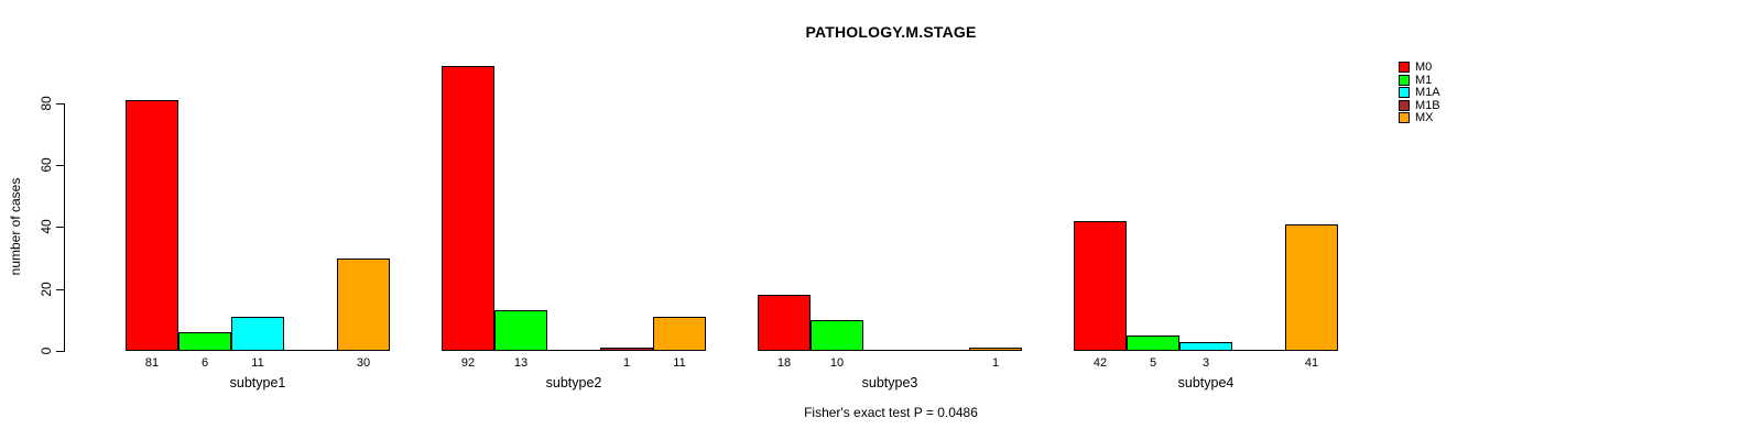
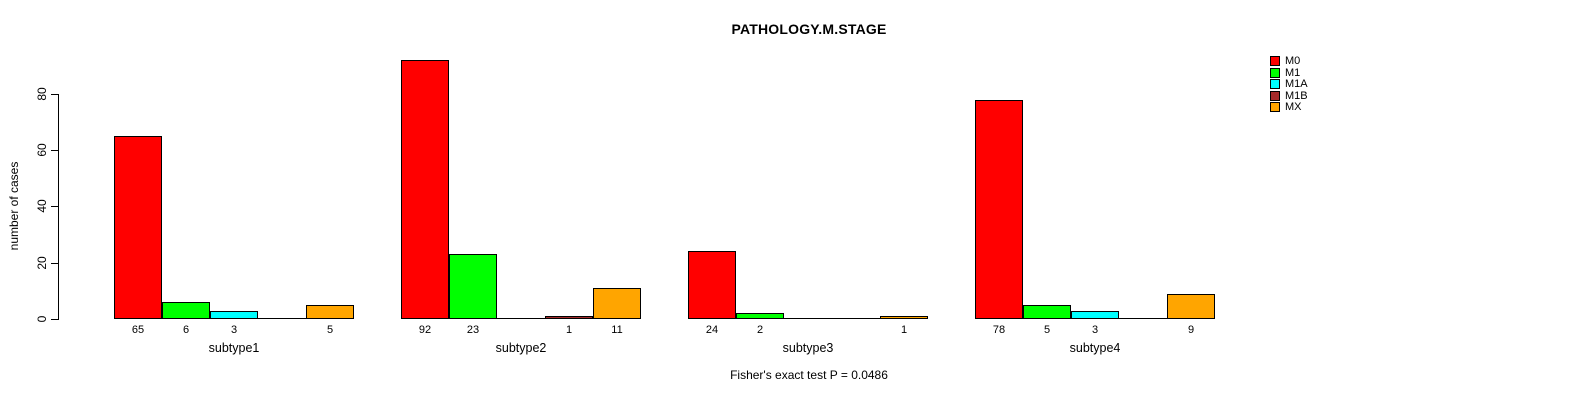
M0/subtype1: 81 -> 65
M1A/subtype1: 11 -> 3
MX/subtype1: 30 -> 5
M1/subtype2: 13 -> 23
M0/subtype3: 18 -> 24
M1/subtype3: 10 -> 2
M0/subtype4: 42 -> 78
MX/subtype4: 41 -> 9
